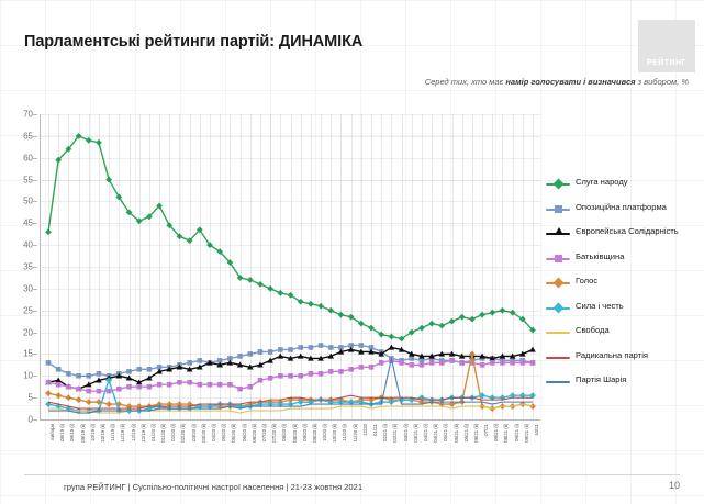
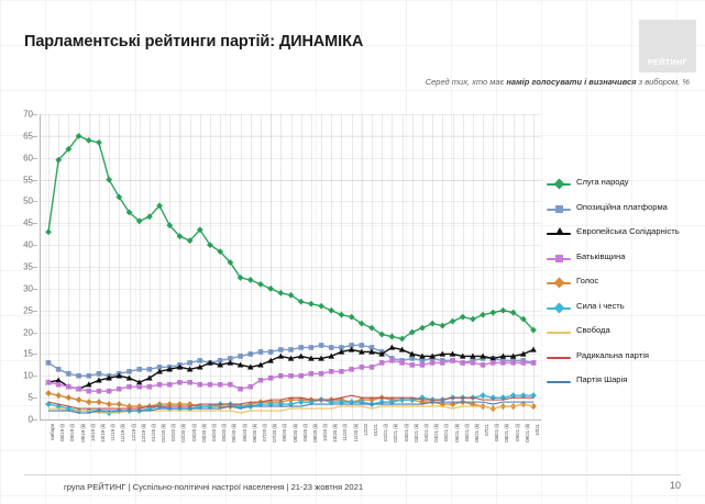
Сила і честь/11/19 (і): 9 -> 2
Партія Шарія/02/21 (іі): 14 -> 4
Голос/06/21 (іі): 15 -> 4
